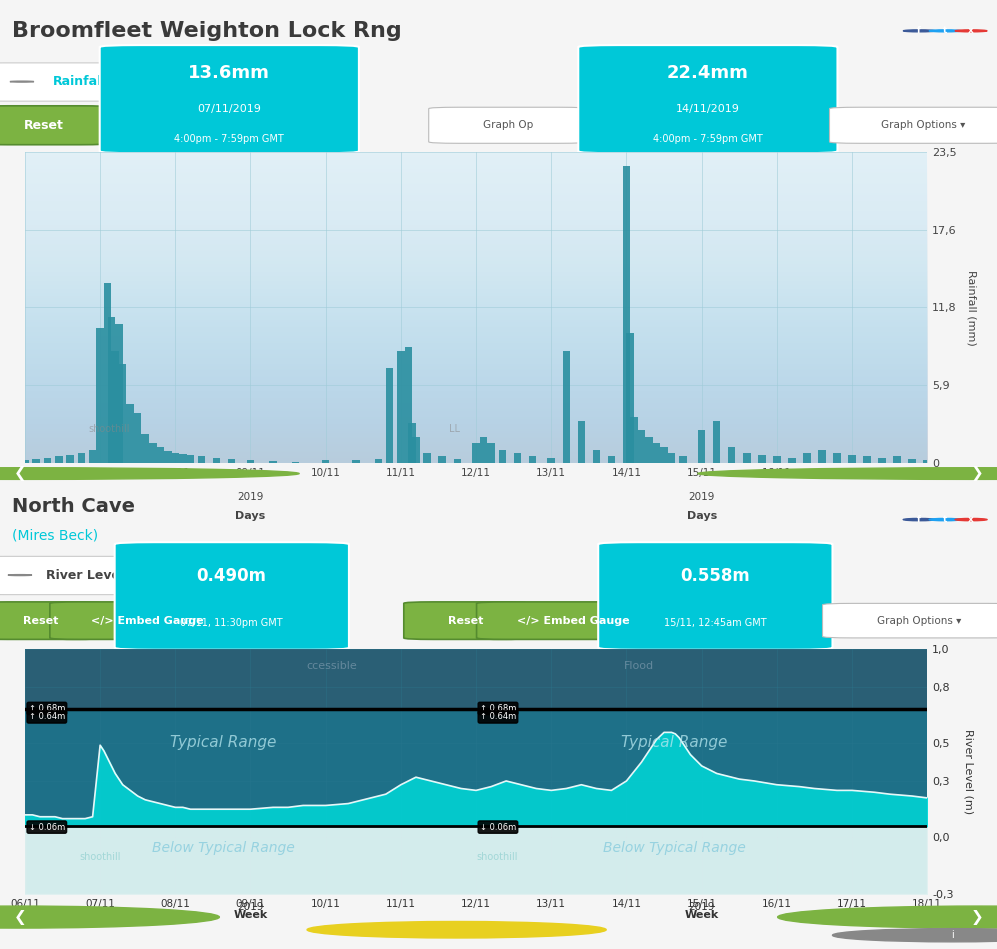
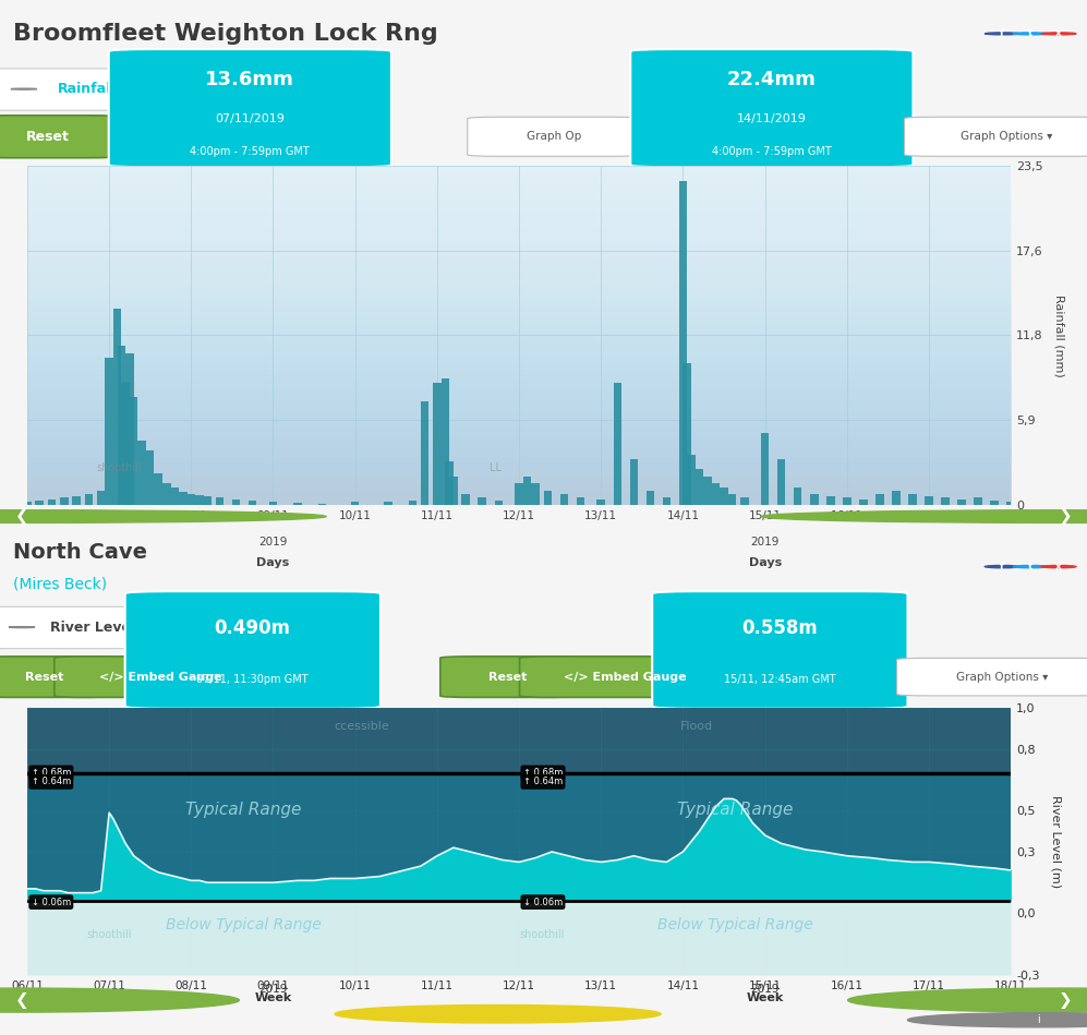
15/11: 2,5 -> 5,0
